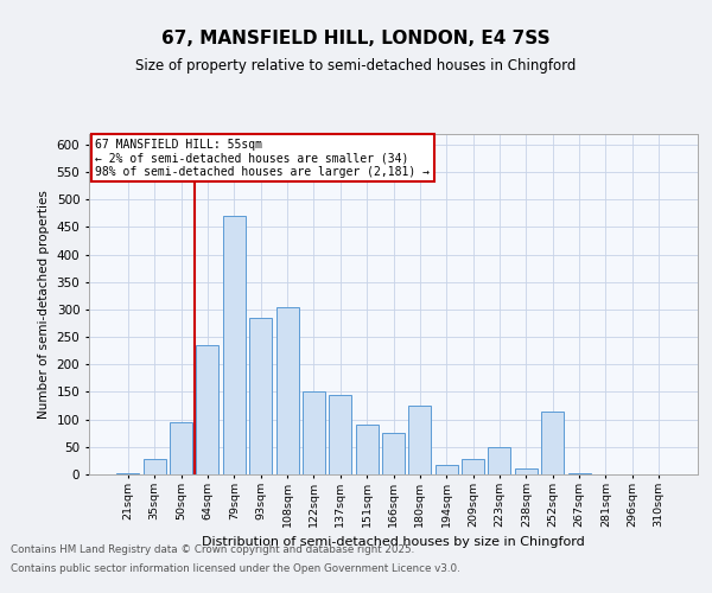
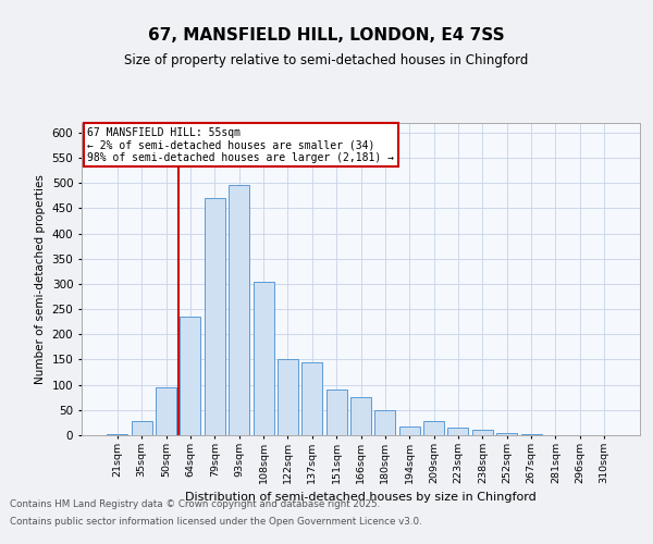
93sqm: 285 -> 495
180sqm: 125 -> 50
223sqm: 50 -> 15
252sqm: 115 -> 5
